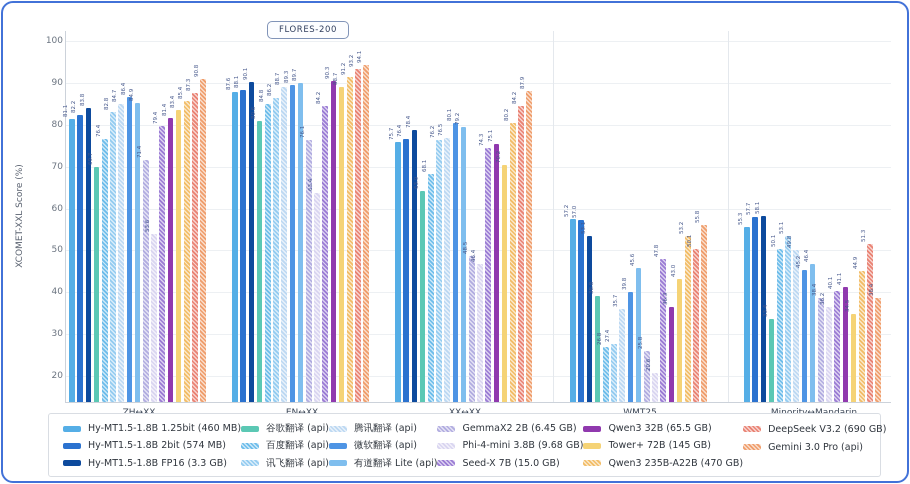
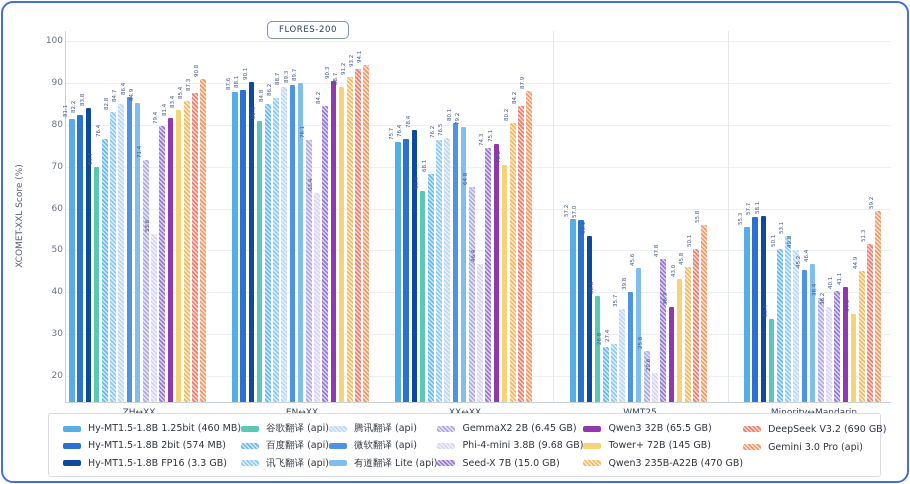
GemmaX2 2B (6.45 GB)/XX↔XX: 48.5 -> 64.8
Qwen3 235B-A22B (470 GB)/WMT25: 53.2 -> 45.8
Gemini 3.0 Pro (api)/Minority↔Mandarin: 38.4 -> 59.2
